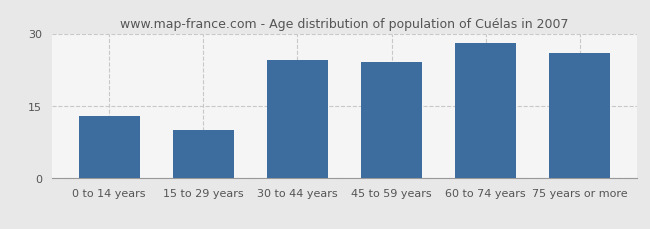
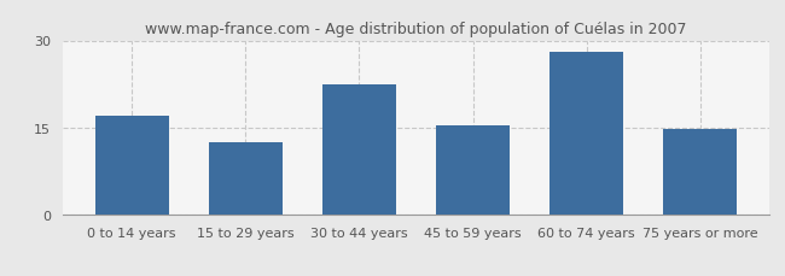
0 to 14 years: 13.0 -> 17.0
15 to 29 years: 10.0 -> 12.5
30 to 44 years: 24.5 -> 22.5
45 to 59 years: 24.0 -> 15.5
75 years or more: 26.0 -> 14.7
